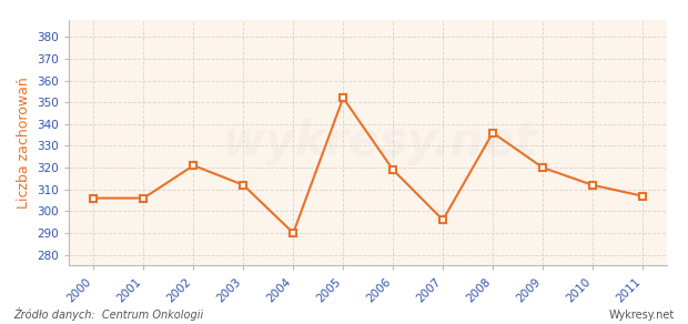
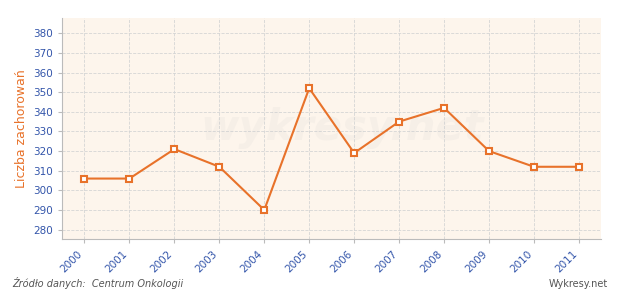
2007: 296 -> 335
2008: 336 -> 342
2011: 307 -> 312
